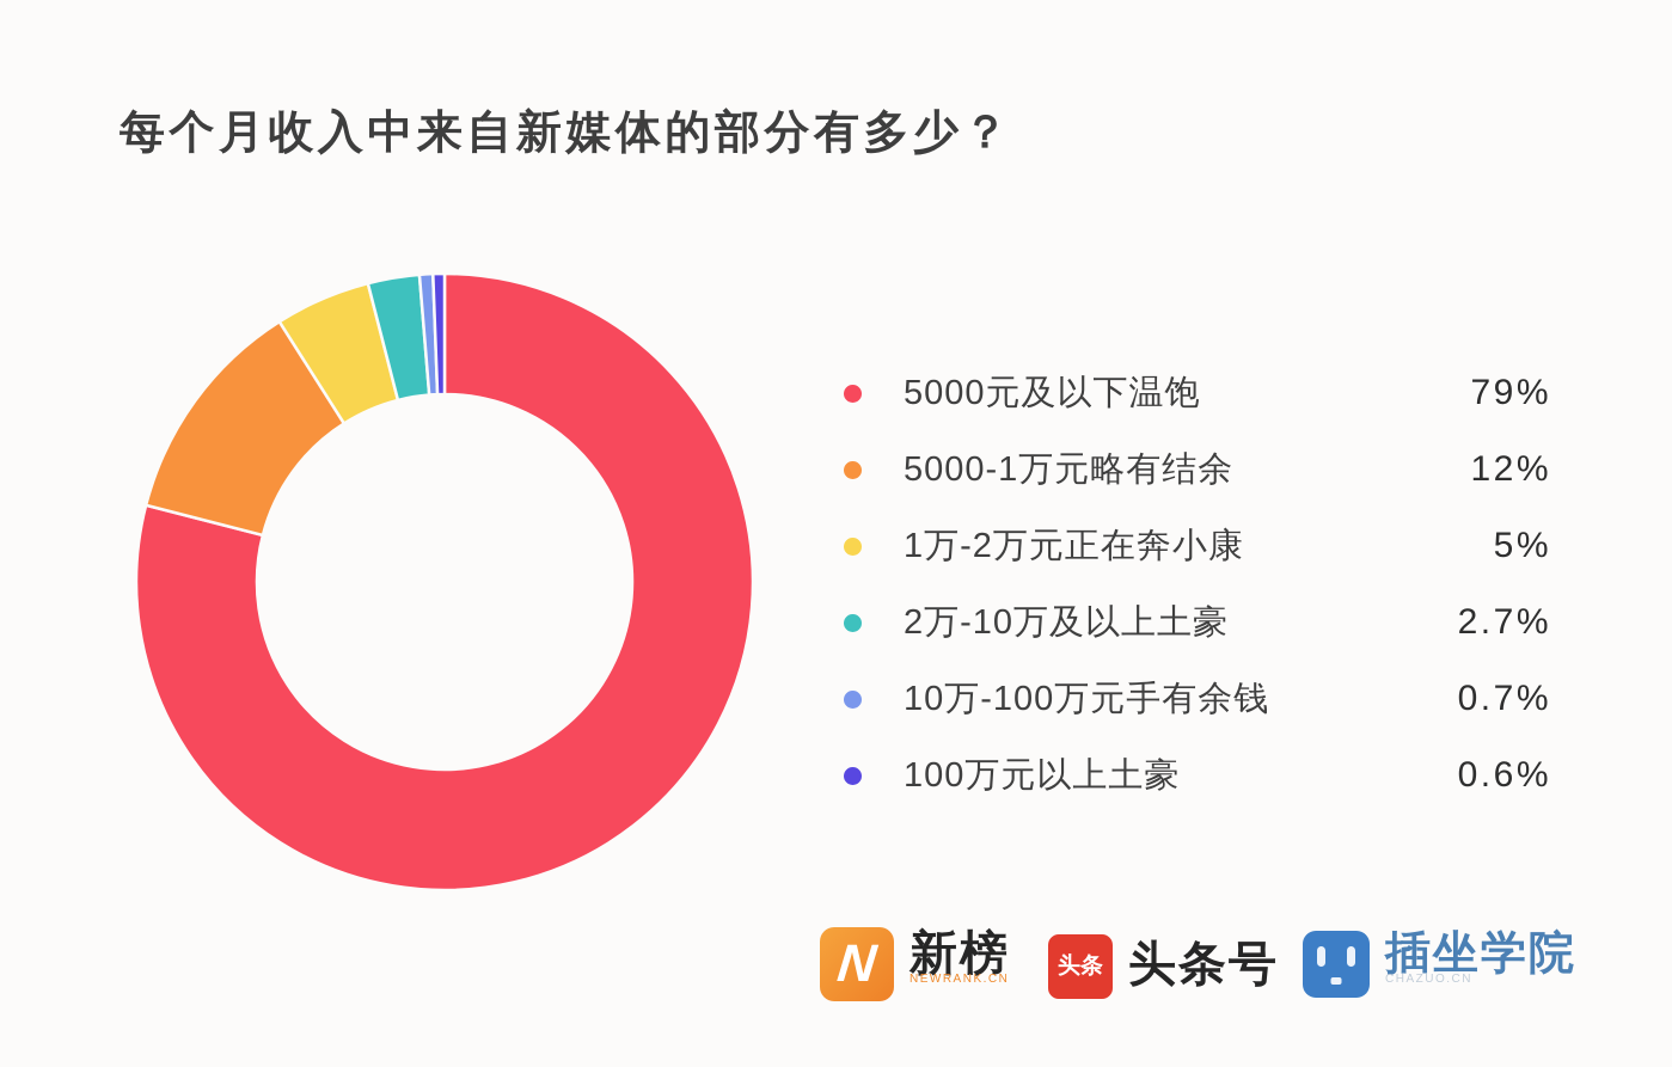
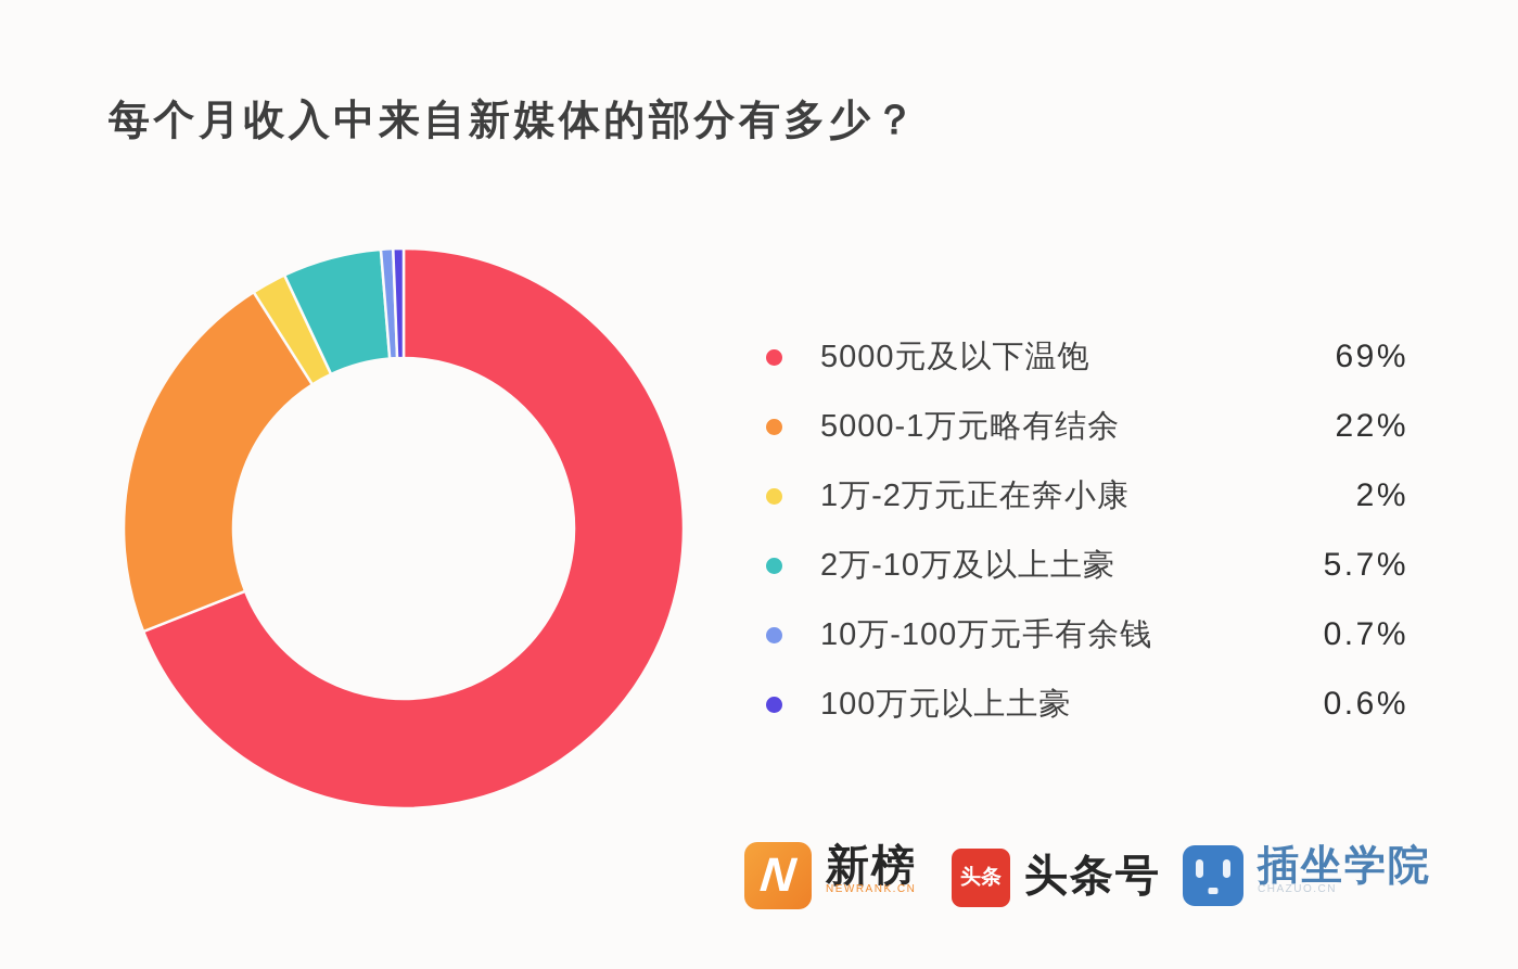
5000元及以下温饱: 79% -> 69%
5000-1万元略有结余: 12% -> 22%
1万-2万元正在奔小康: 5% -> 2%
2万-10万及以上土豪: 2.7% -> 5.7%
